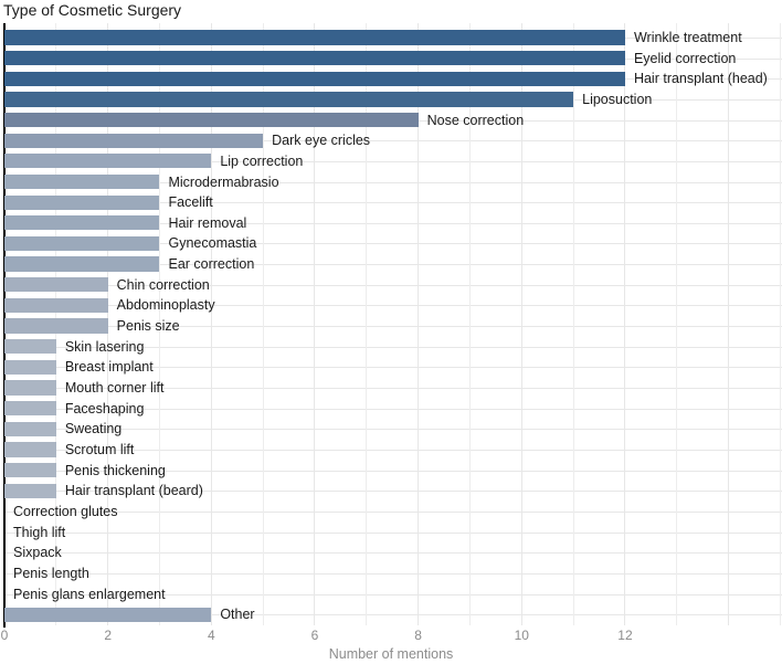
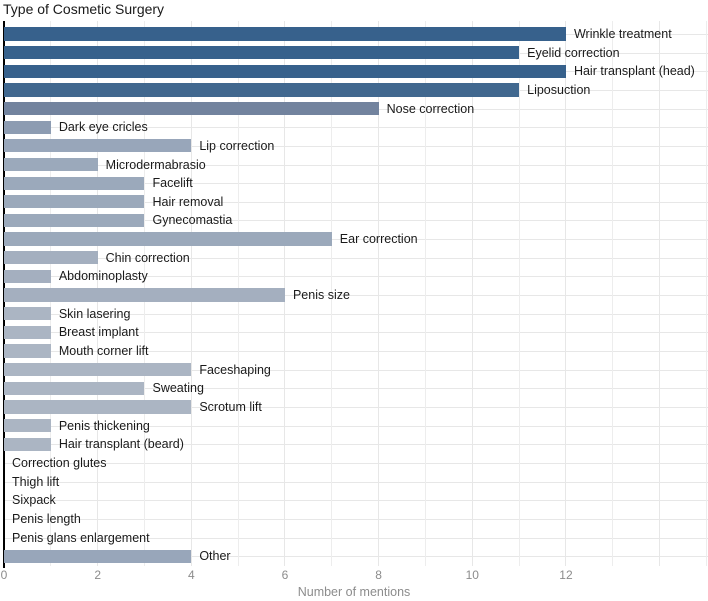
Eyelid correction: 12 -> 11
Dark eye cricles: 5 -> 1
Microdermabrasio: 3 -> 2
Ear correction: 3 -> 7
Abdominoplasty: 2 -> 1
Penis size: 2 -> 6
Faceshaping: 1 -> 4
Sweating: 1 -> 3
Scrotum lift: 1 -> 4
